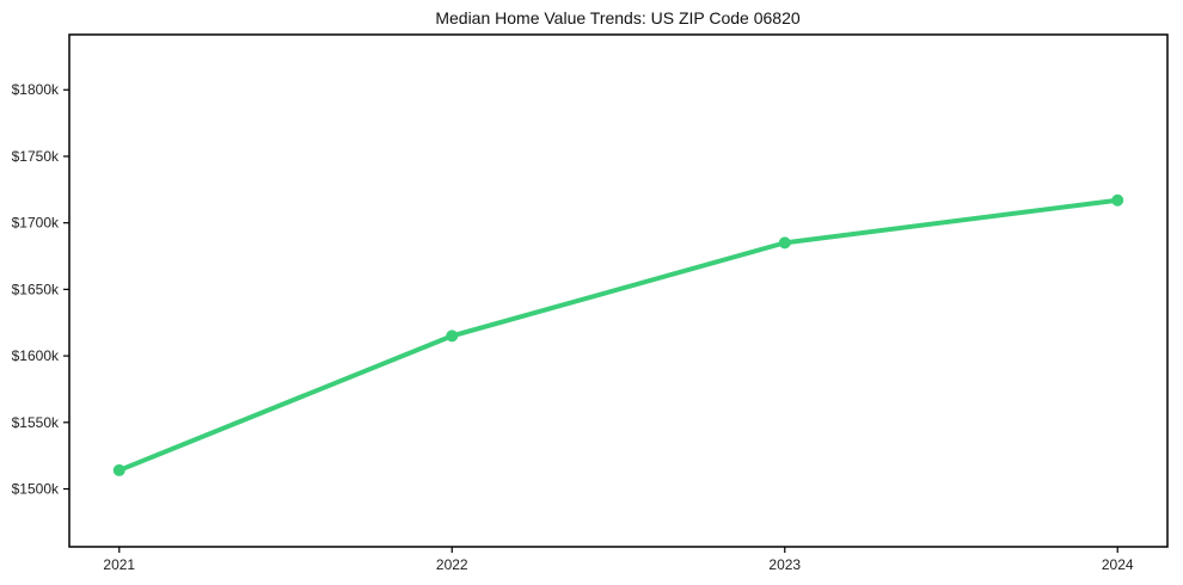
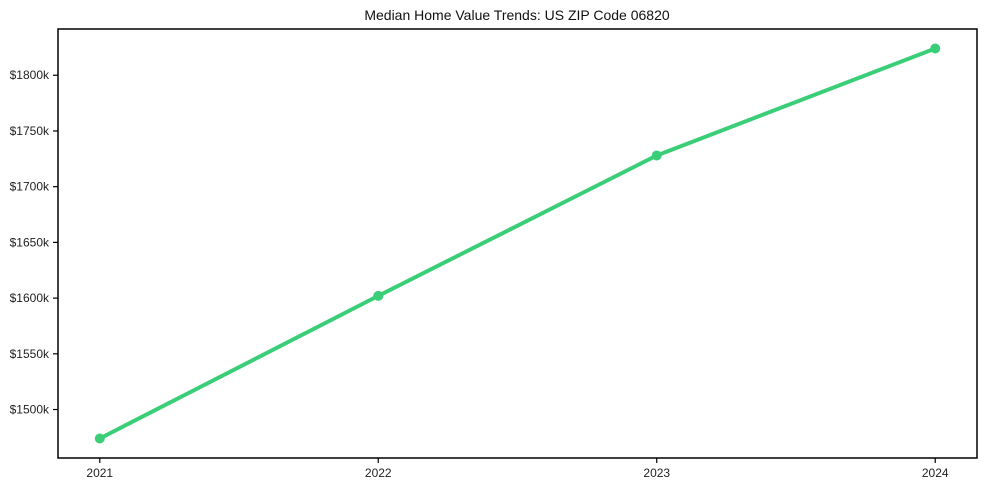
2021: $1514k -> $1474k
2022: $1615k -> $1602k
2023: $1685k -> $1728k
2024: $1717k -> $1824k
